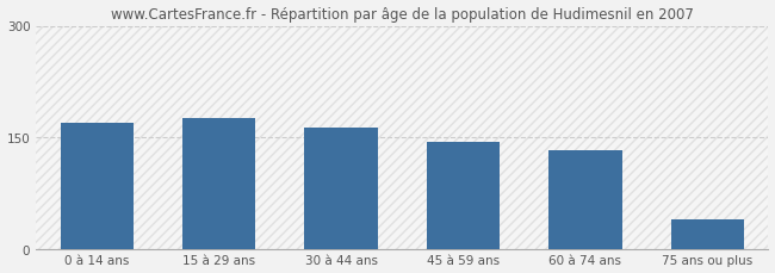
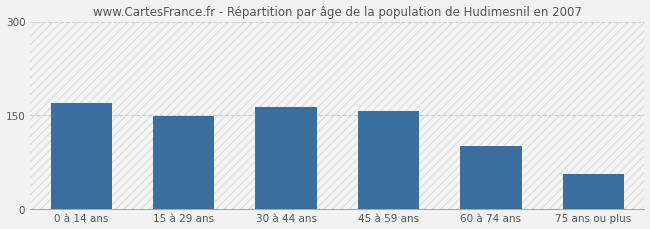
15 à 29 ans: 176 -> 148
45 à 59 ans: 144 -> 157
60 à 74 ans: 132 -> 100
75 ans ou plus: 40 -> 55
